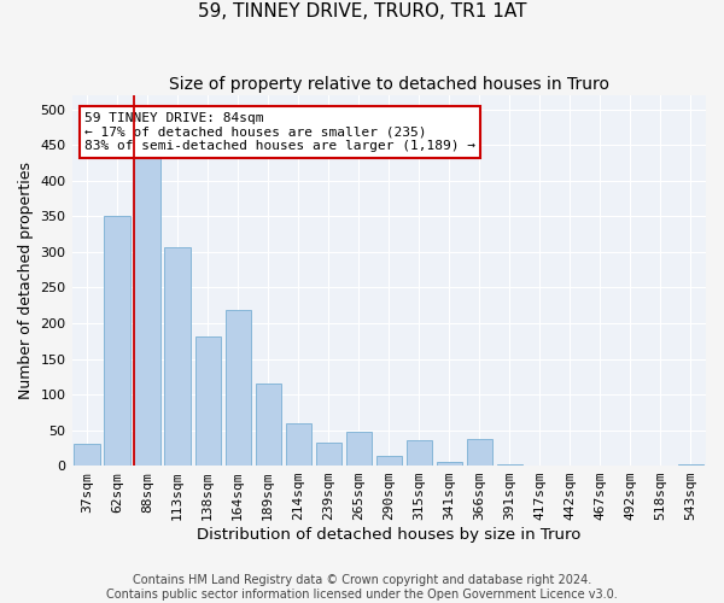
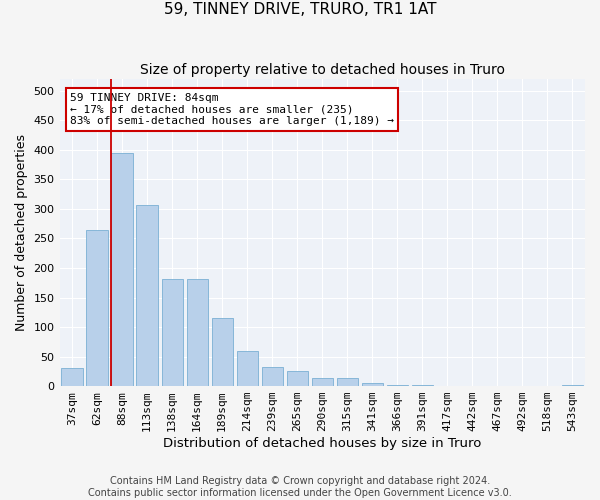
62sqm: 350 -> 265
88sqm: 432 -> 395
164sqm: 218 -> 182
265sqm: 48 -> 26
315sqm: 36 -> 14
366sqm: 38 -> 1
